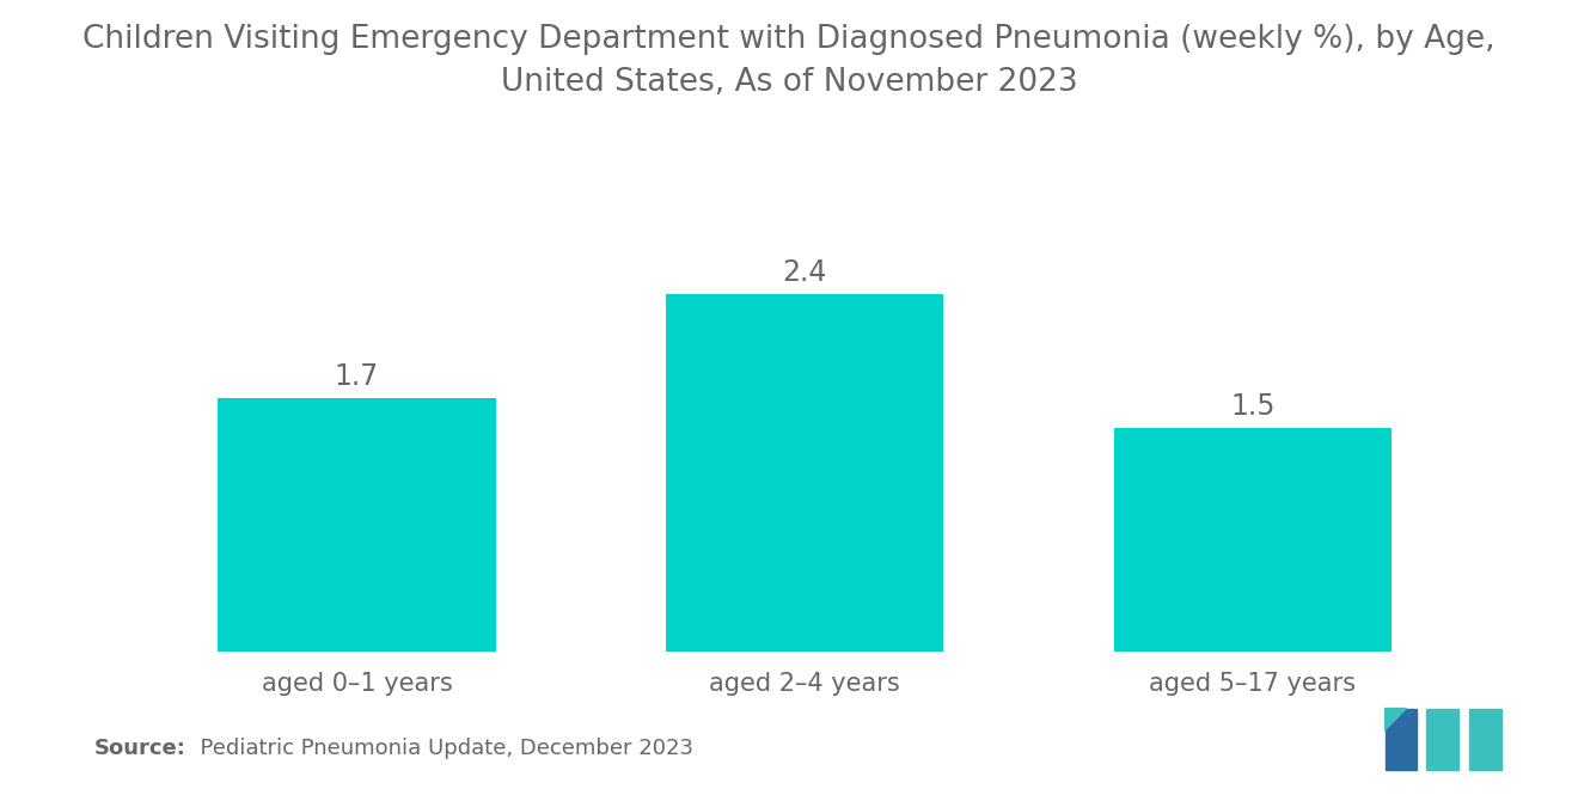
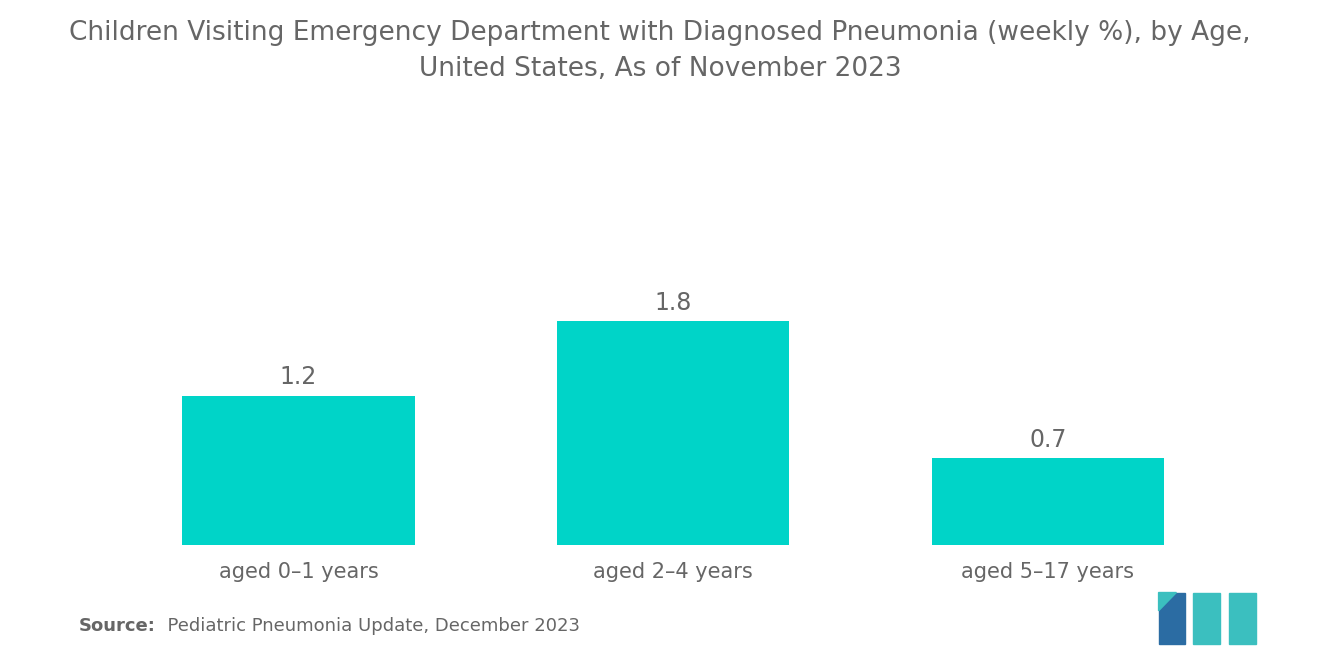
aged 0–1 years: 1.7 -> 1.2
aged 2–4 years: 2.4 -> 1.8
aged 5–17 years: 1.5 -> 0.7
